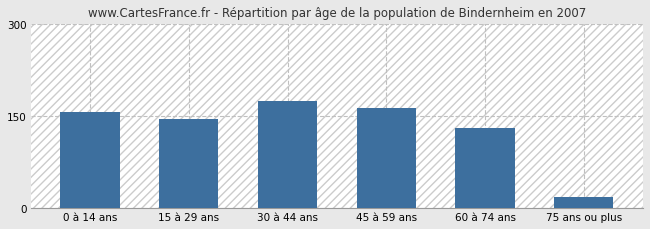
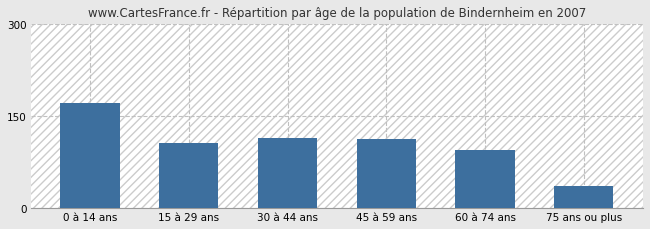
0 à 14 ans: 157 -> 172
15 à 29 ans: 146 -> 106
30 à 44 ans: 175 -> 114
45 à 59 ans: 163 -> 112
60 à 74 ans: 130 -> 94
75 ans ou plus: 18 -> 36
